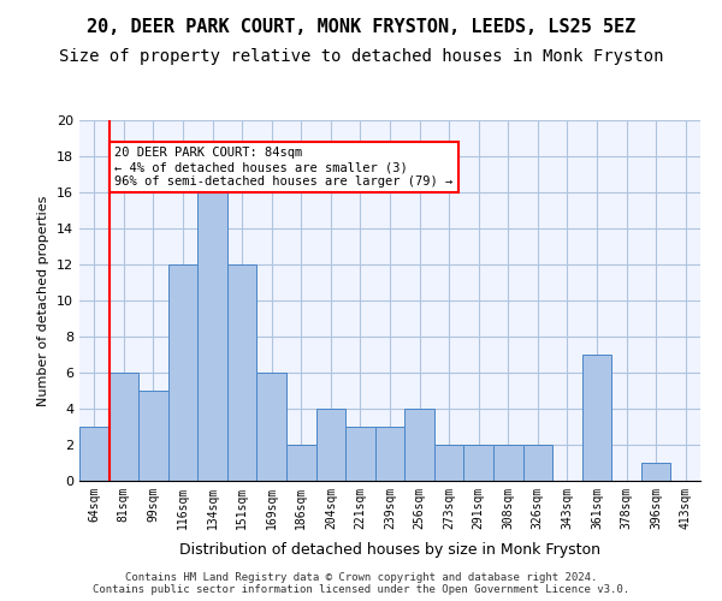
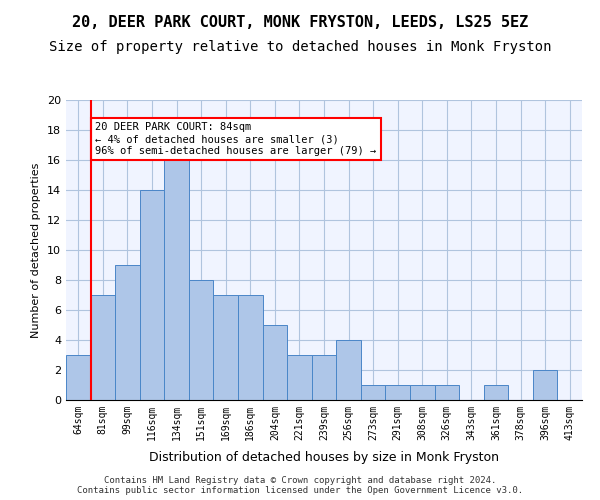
81sqm: 6 -> 7
99sqm: 5 -> 9
116sqm: 12 -> 14
151sqm: 12 -> 8
169sqm: 6 -> 7
186sqm: 2 -> 7
204sqm: 4 -> 5
273sqm: 2 -> 1
291sqm: 2 -> 1
308sqm: 2 -> 1
326sqm: 2 -> 1
361sqm: 7 -> 1
396sqm: 1 -> 2
